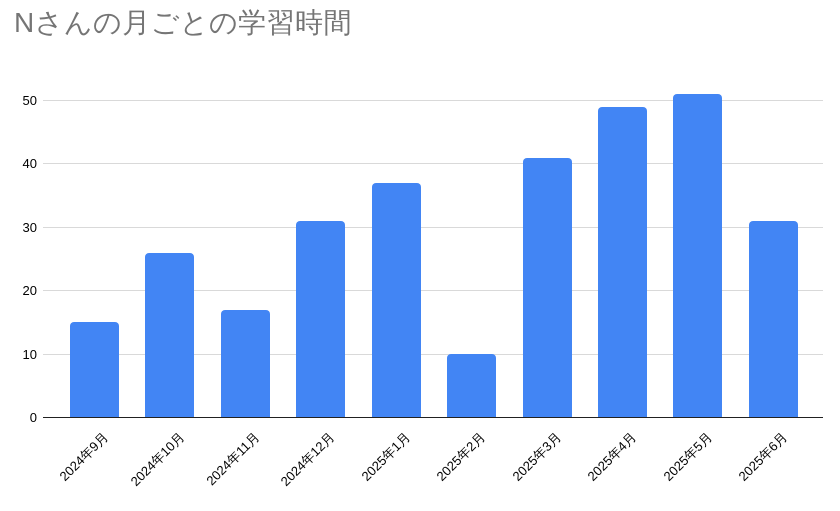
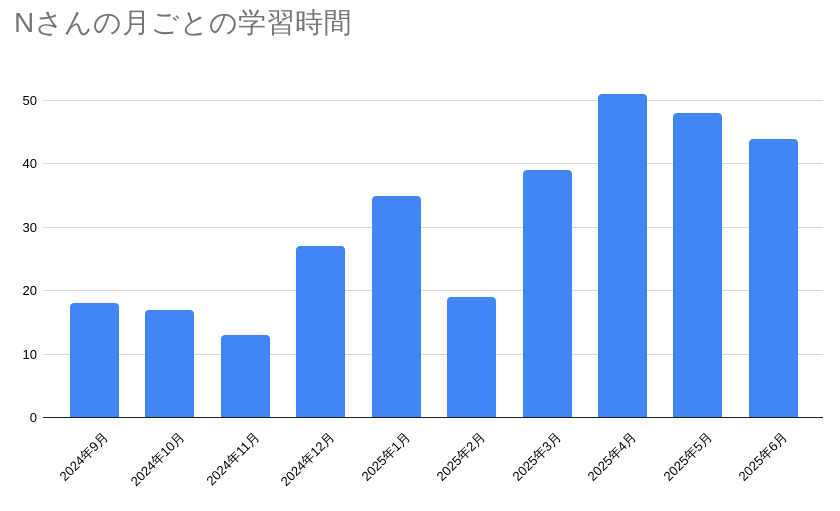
2024年9月: 15 -> 18
2024年10月: 26 -> 17
2024年11月: 17 -> 13
2024年12月: 31 -> 27
2025年1月: 37 -> 35
2025年2月: 10 -> 19
2025年3月: 41 -> 39
2025年4月: 49 -> 51
2025年5月: 51 -> 48
2025年6月: 31 -> 44
